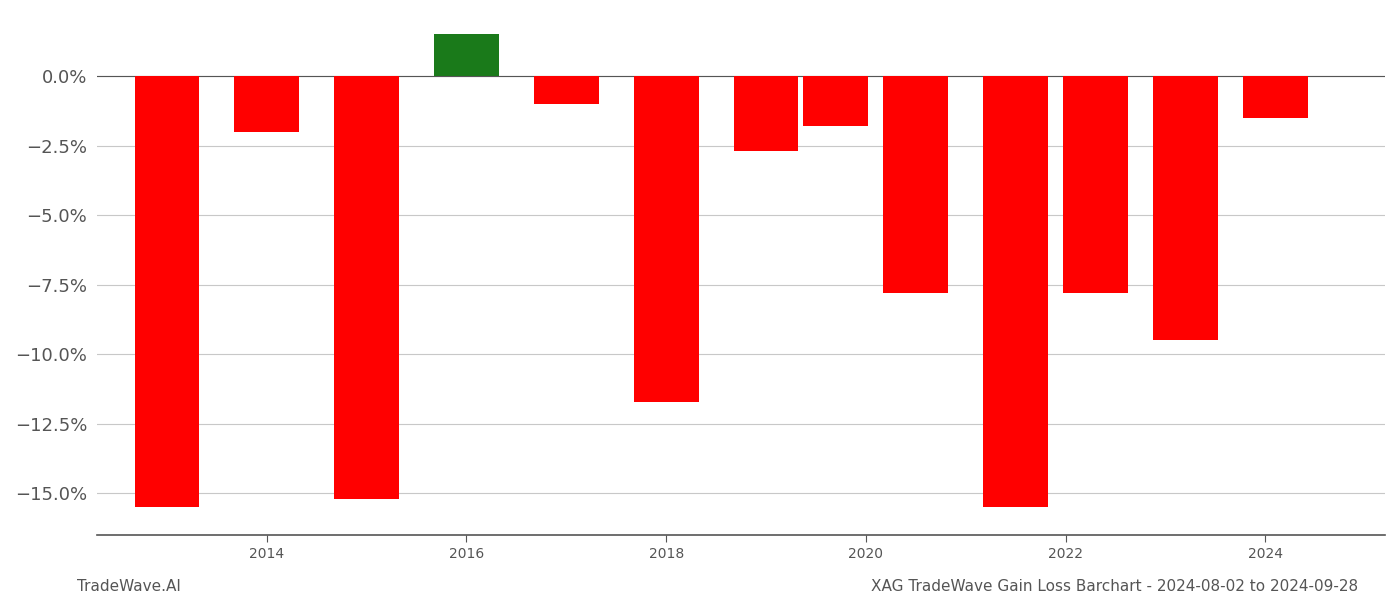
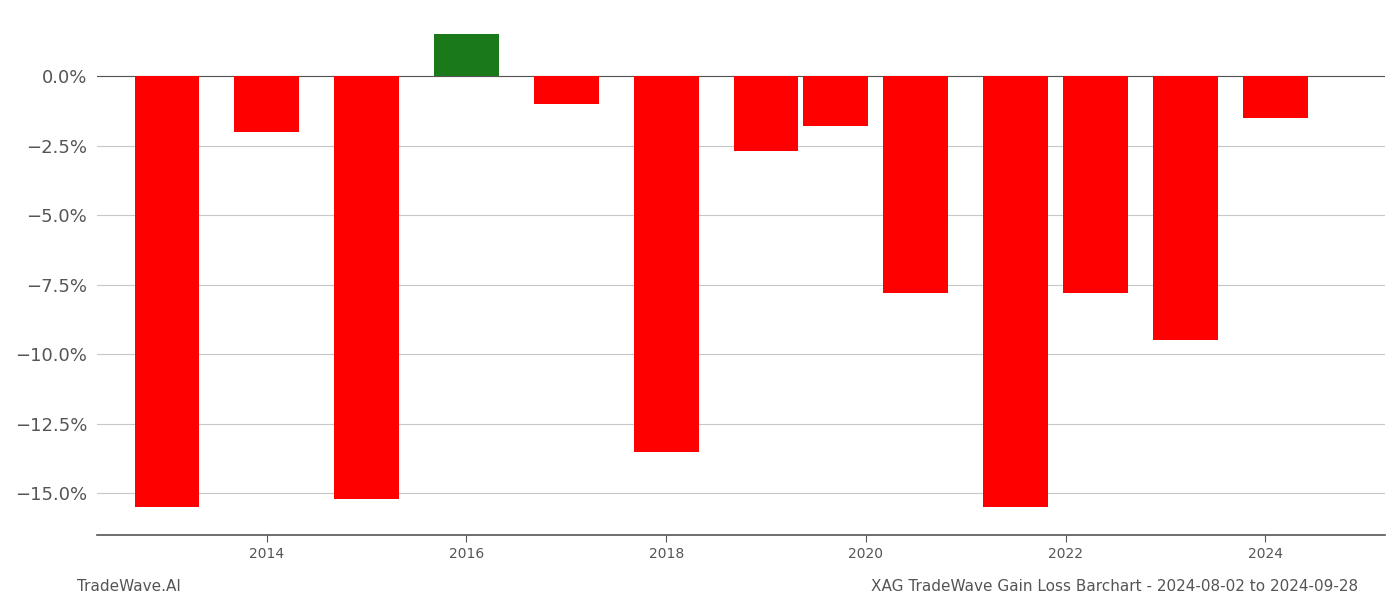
2018: -11.7% -> -13.5%
